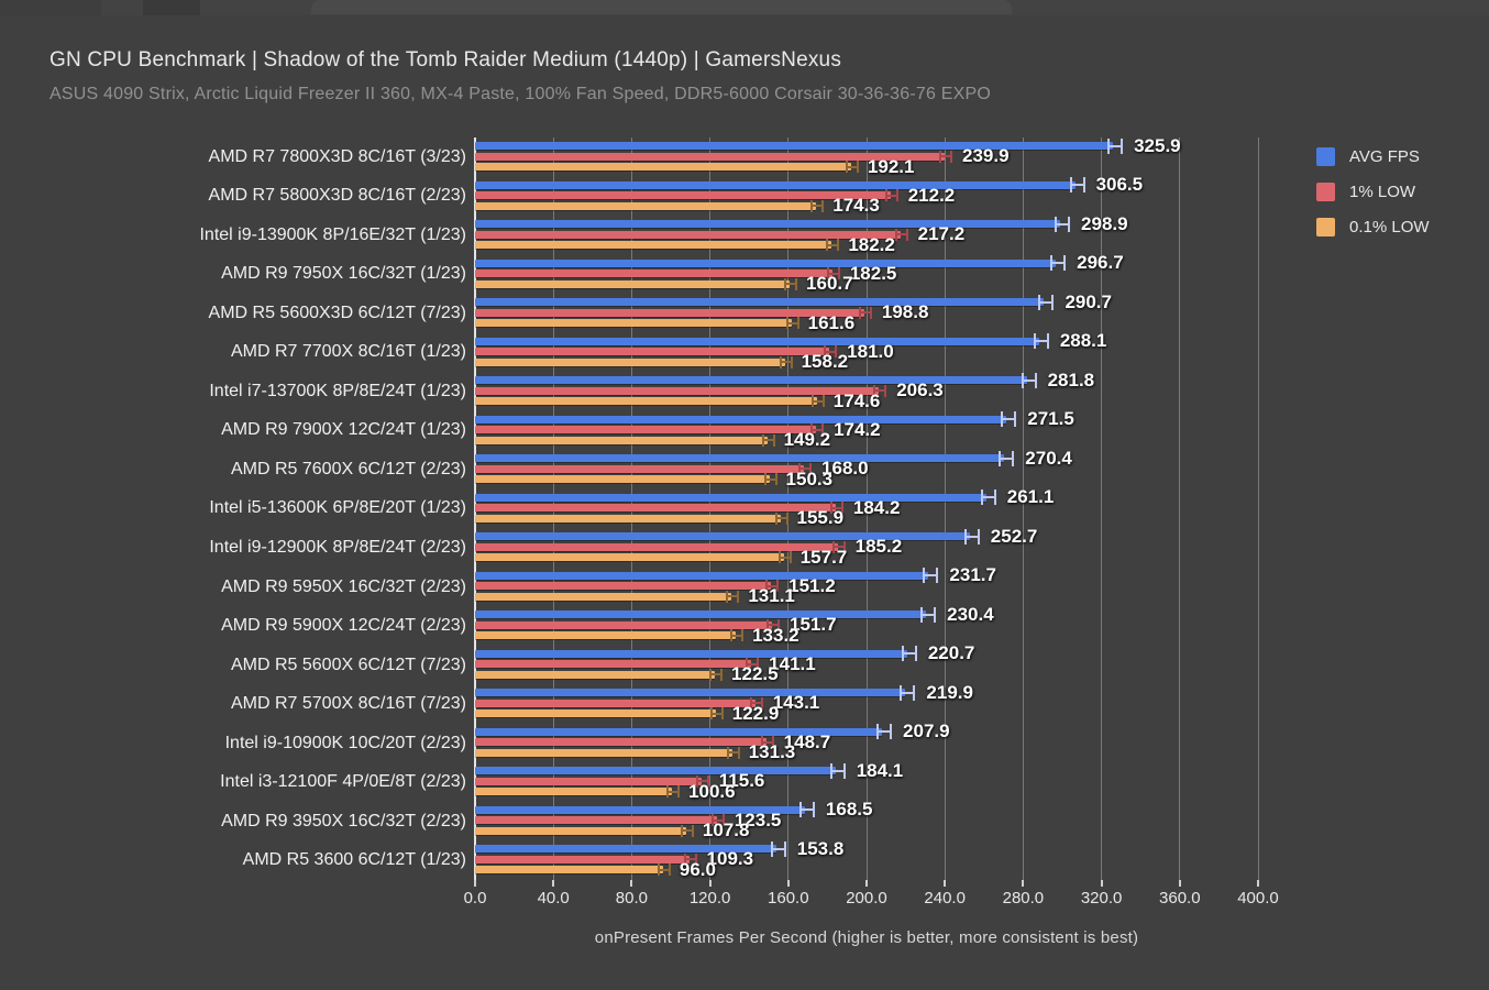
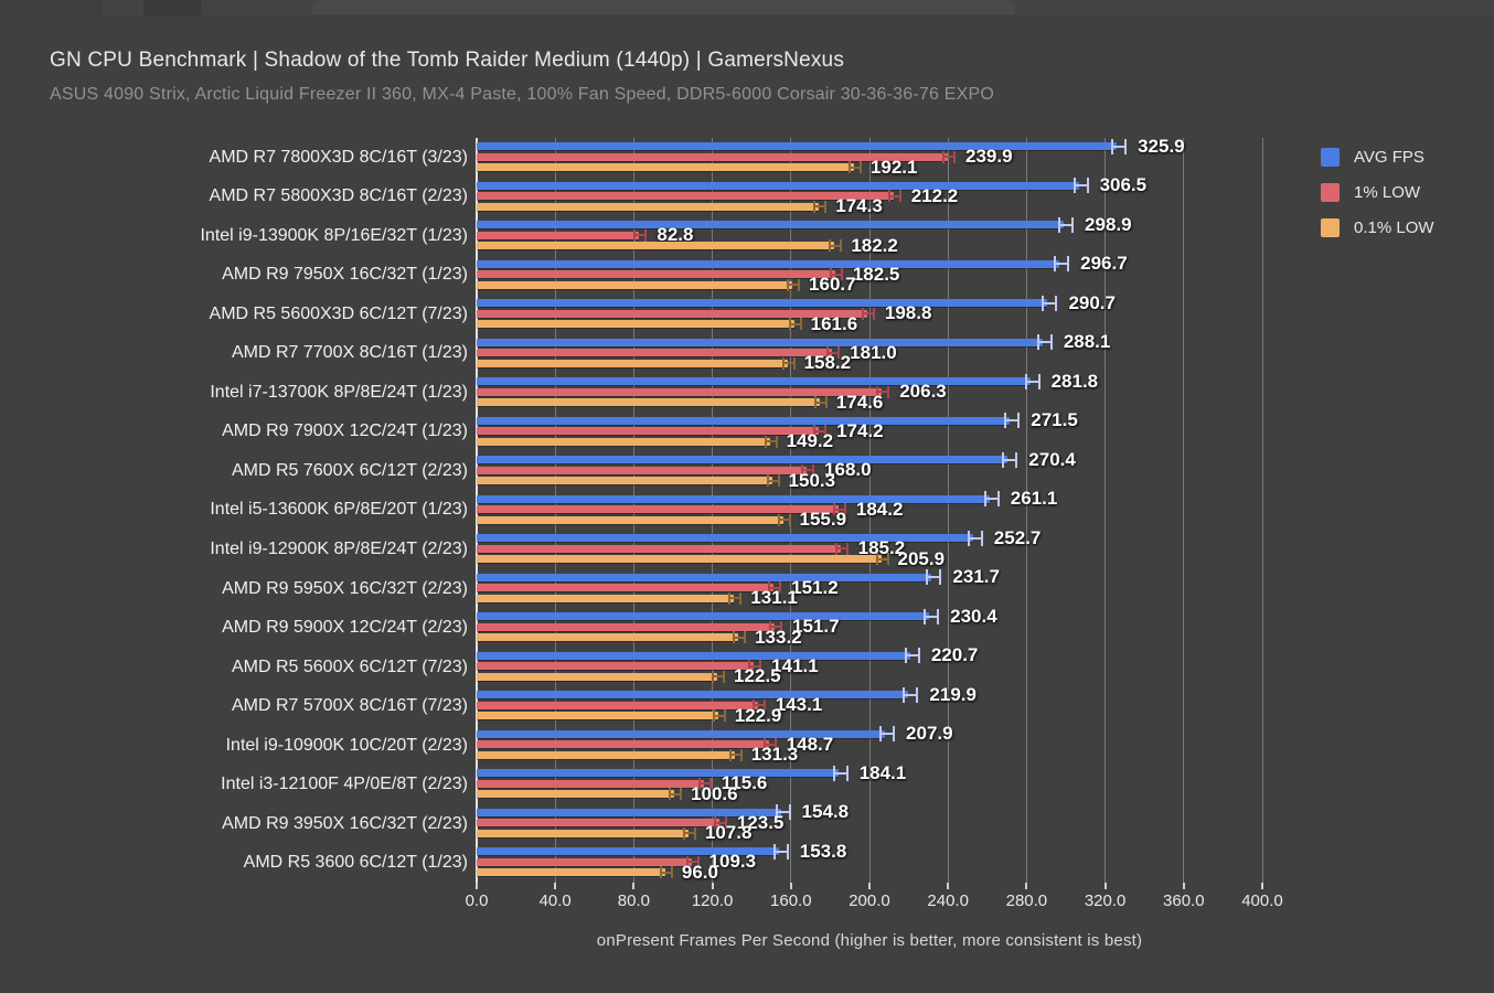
1% LOW/Intel i9-13900K 8P/16E/32T (1/23): 217.2 -> 82.8
0.1% LOW/Intel i9-12900K 8P/8E/24T (2/23): 157.7 -> 205.9
AVG FPS/AMD R9 3950X 16C/32T (2/23): 168.5 -> 154.8
